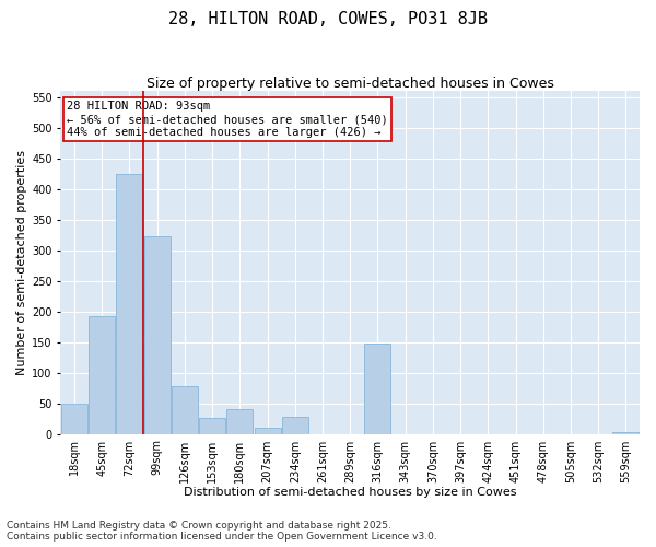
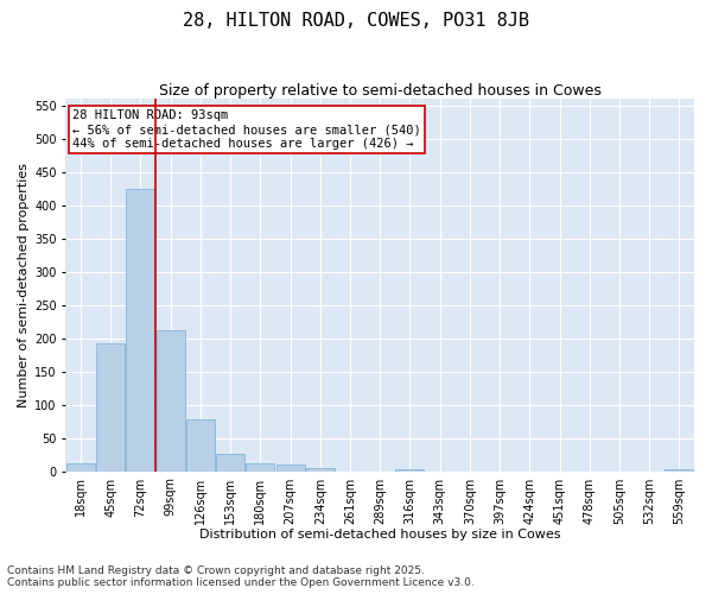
18sqm: 50 -> 12
99sqm: 322 -> 212
180sqm: 40 -> 12
234sqm: 28 -> 5
316sqm: 148 -> 3
